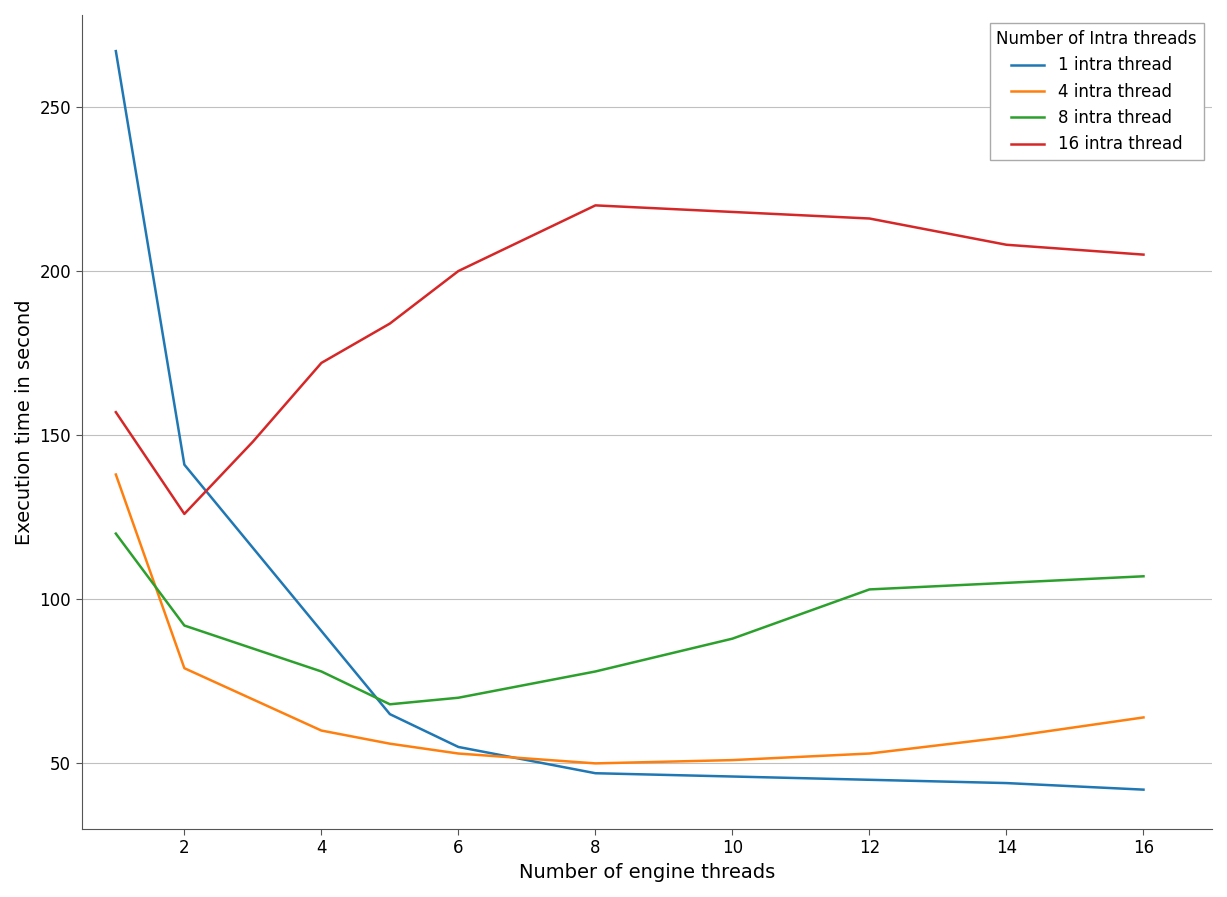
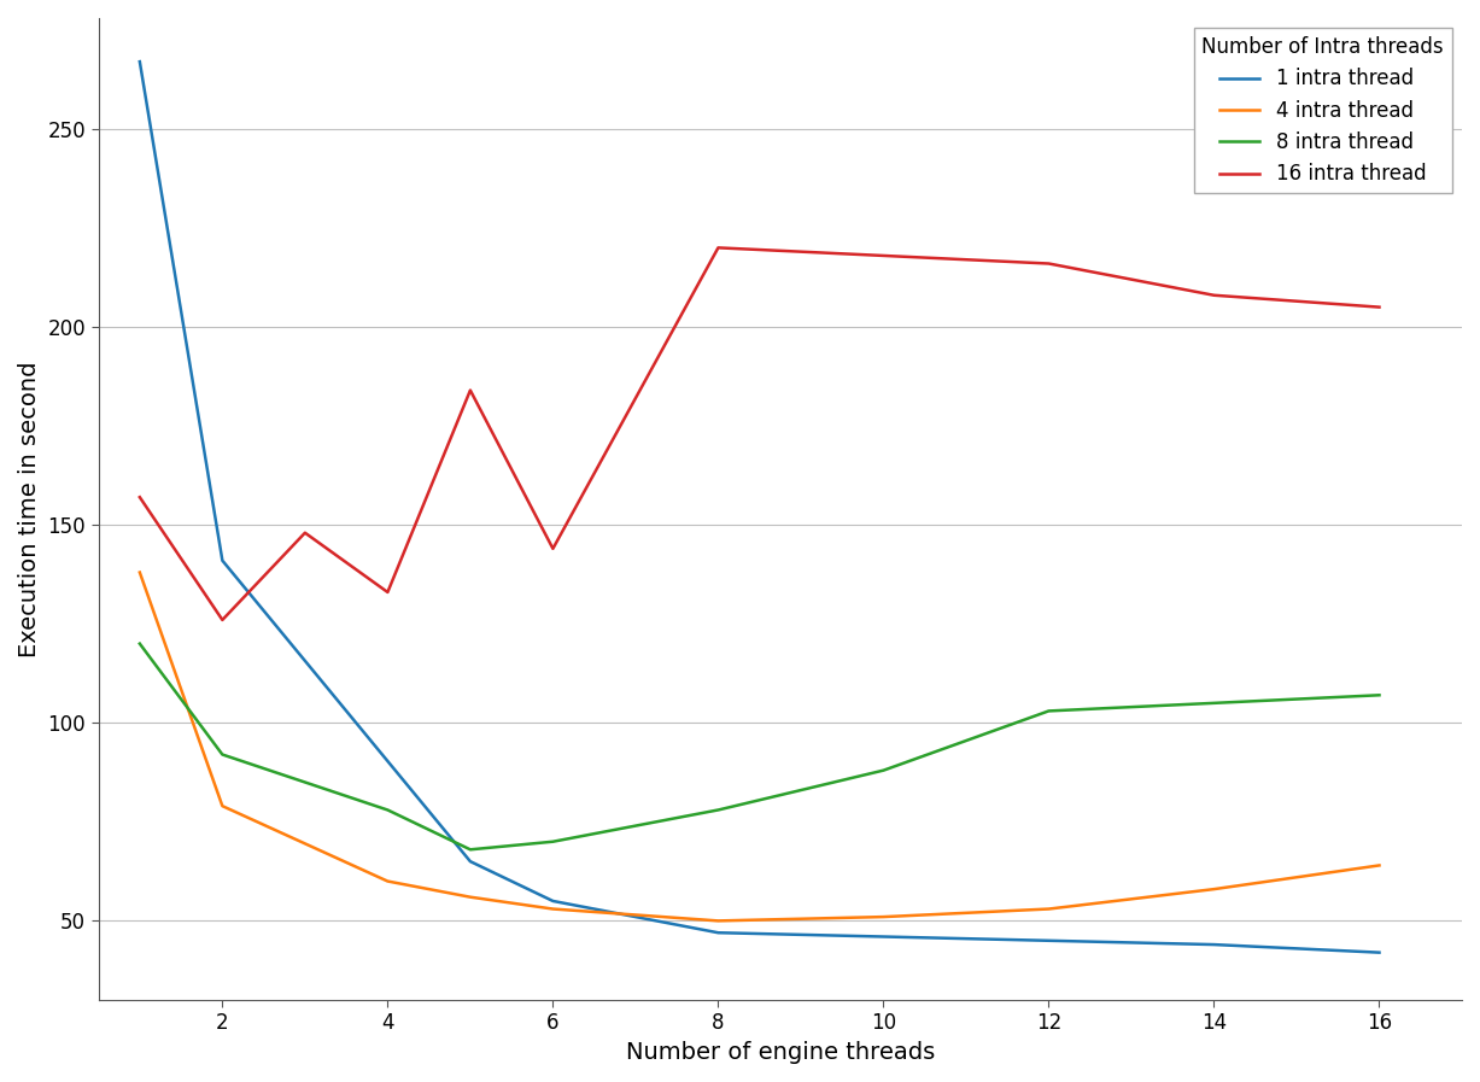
16 intra thread/4: 172 -> 133
16 intra thread/6: 200 -> 144
